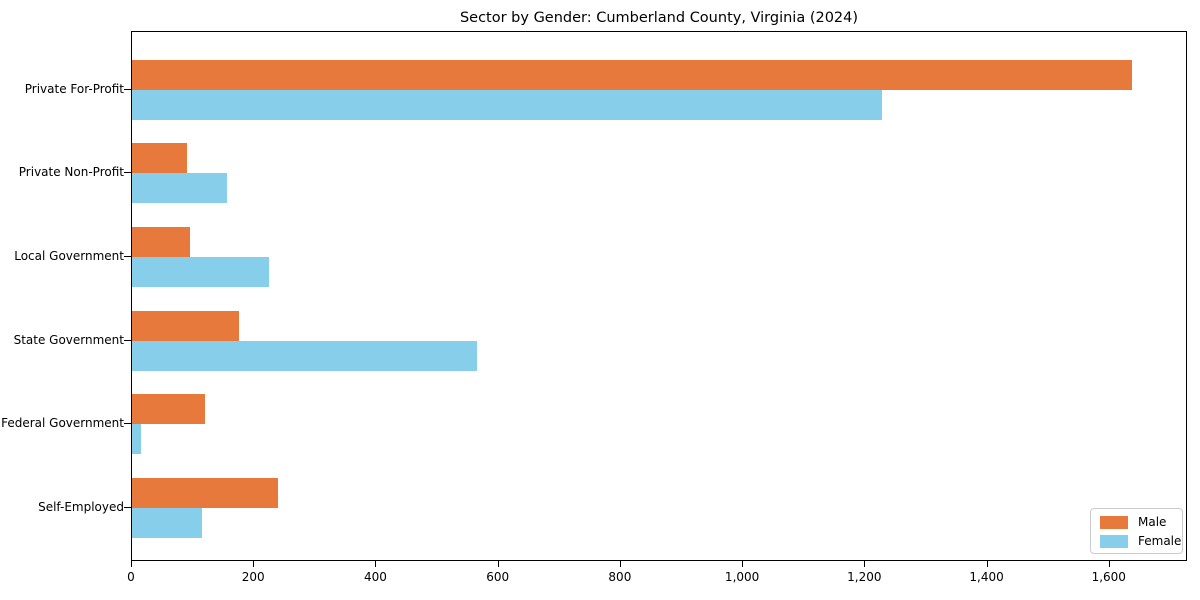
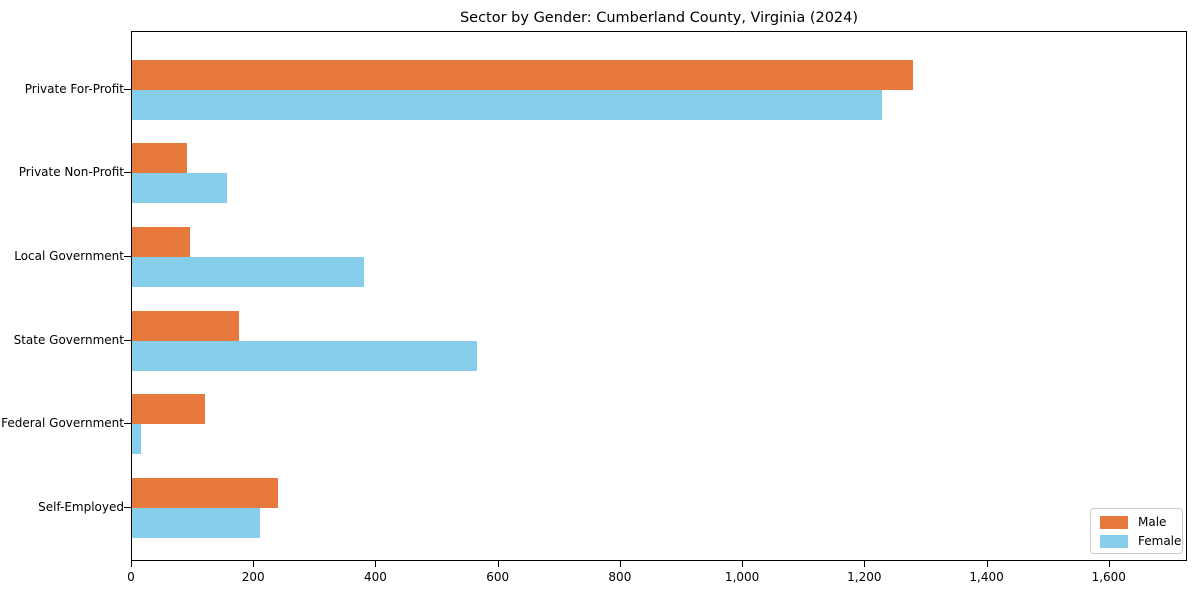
Male/Private For-Profit: 1640 -> 1280
Female/Local Government: 220 -> 380
Female/Self-Employed: 120 -> 210
